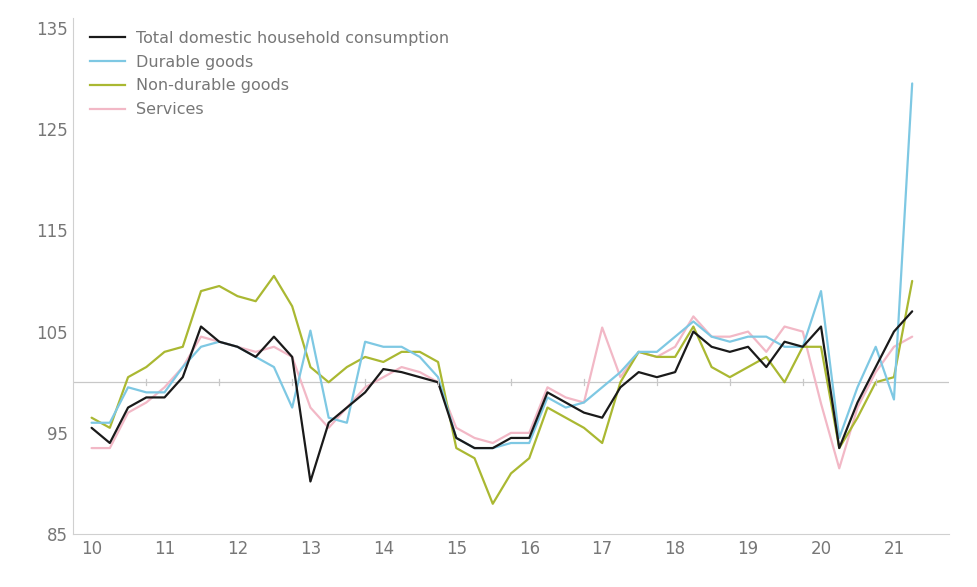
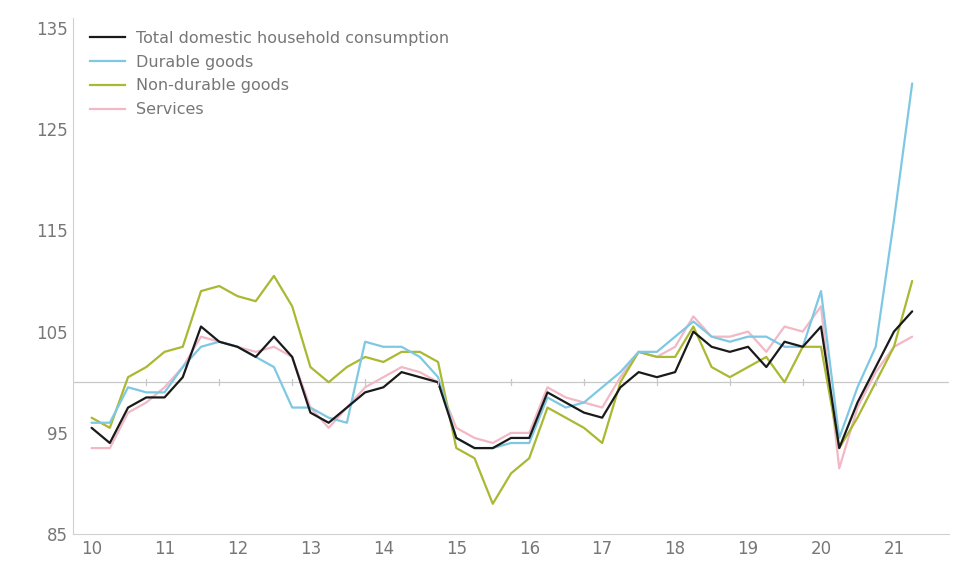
Total domestic household consumption/13: 90.2 -> 97.0
Durable goods/13: 105.1 -> 97.5
Total domestic household consumption/14: 101.3 -> 99.5
Services/17: 105.4 -> 97.5
Services/20: 97.9 -> 107.5
Durable goods/21: 98.3 -> 116.0
Non-durable goods/21: 100.5 -> 103.5
